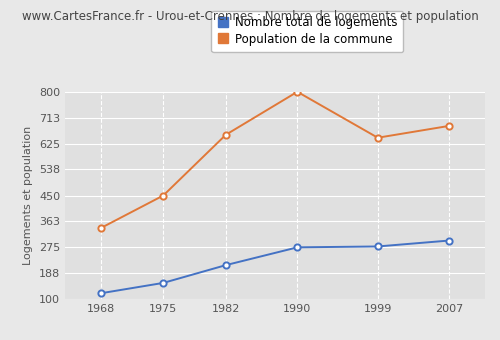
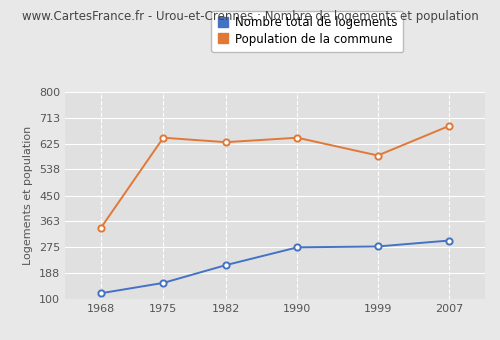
Population de la commune/1975: 450 -> 645
Population de la commune/1982: 655 -> 630
Population de la commune/1990: 800 -> 645
Population de la commune/1999: 645 -> 585
